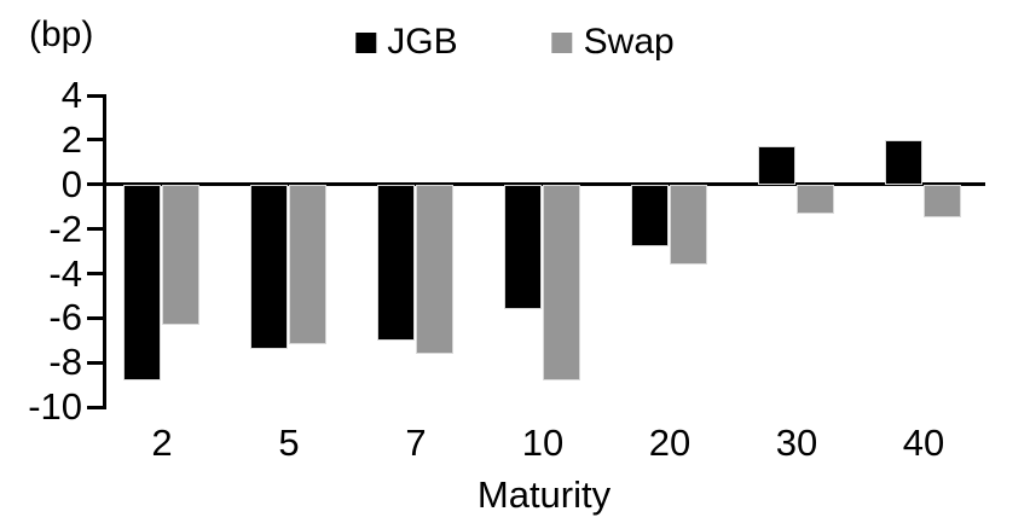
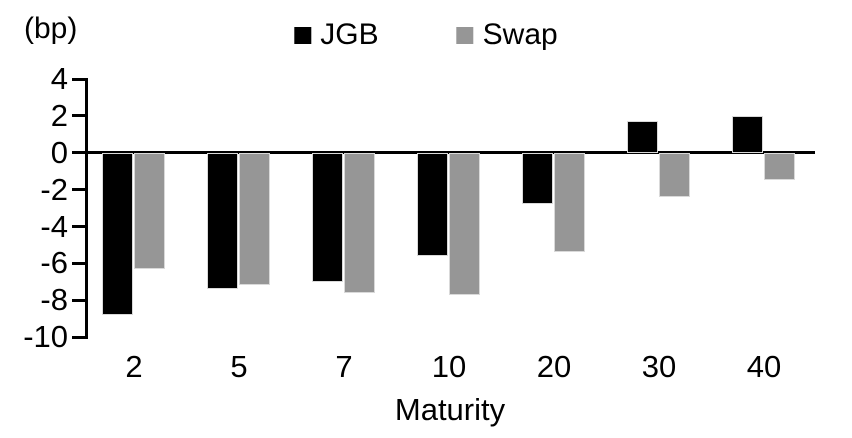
Swap/10: -8.8 -> -7.7
Swap/20: -3.6 -> -5.4
Swap/30: -1.3 -> -2.4
